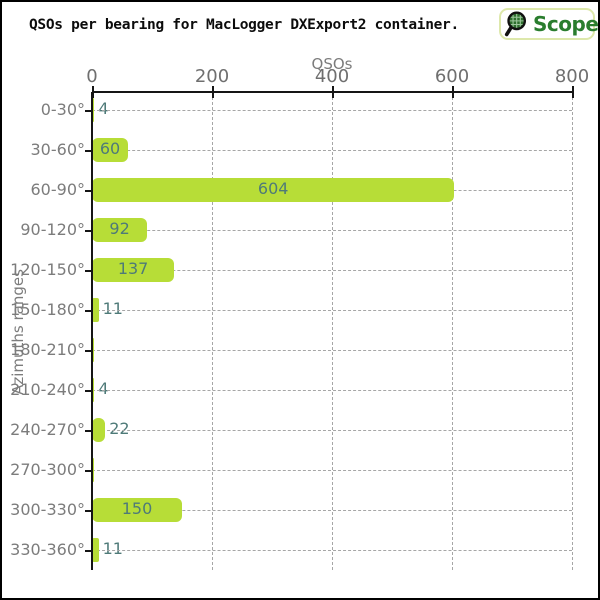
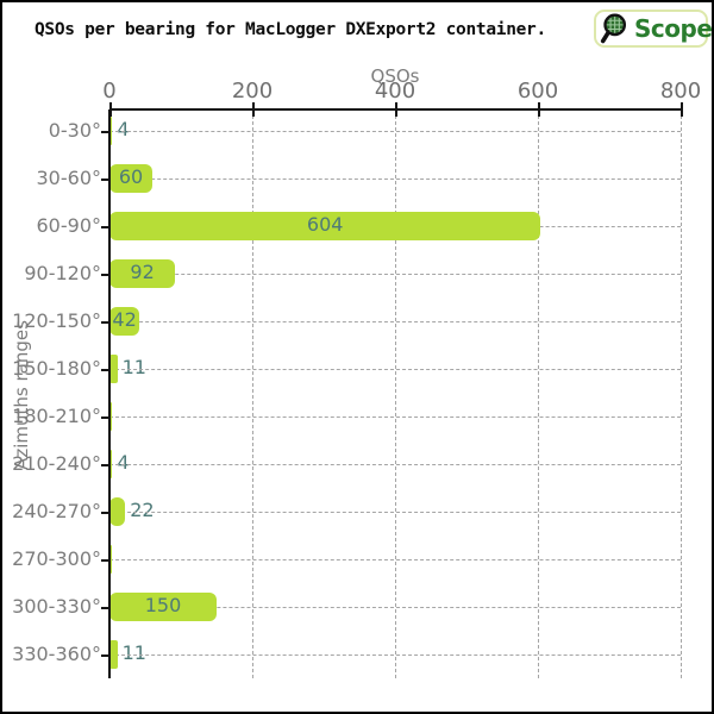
120-150°: 137 -> 42
